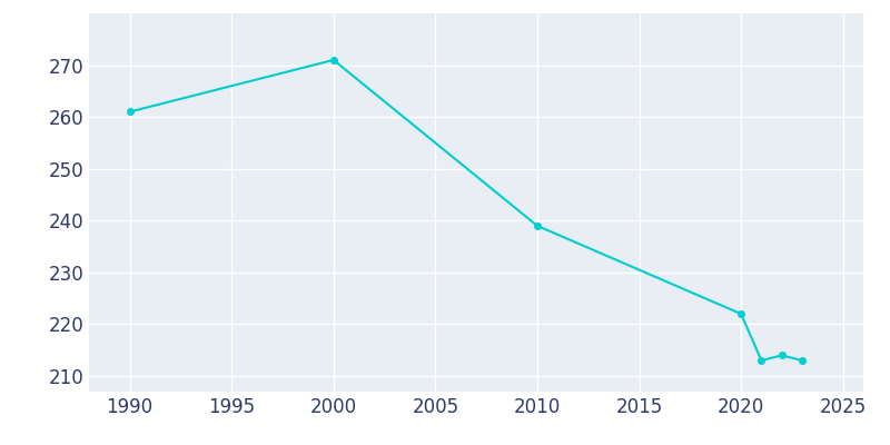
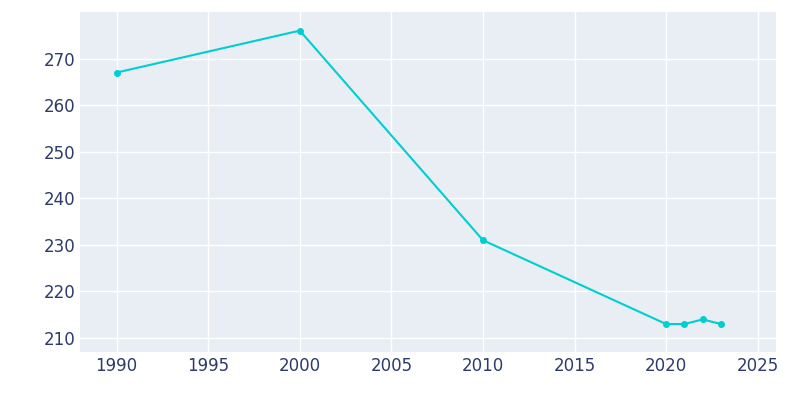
1990: 261 -> 267
2000: 271 -> 276
2010: 239 -> 231
2020: 222 -> 213
